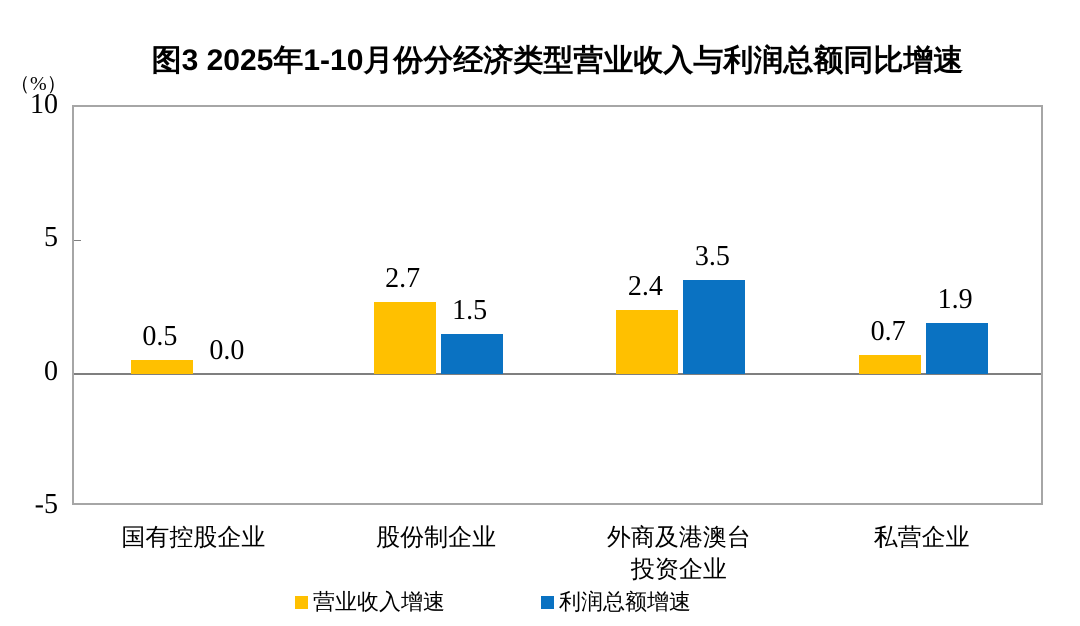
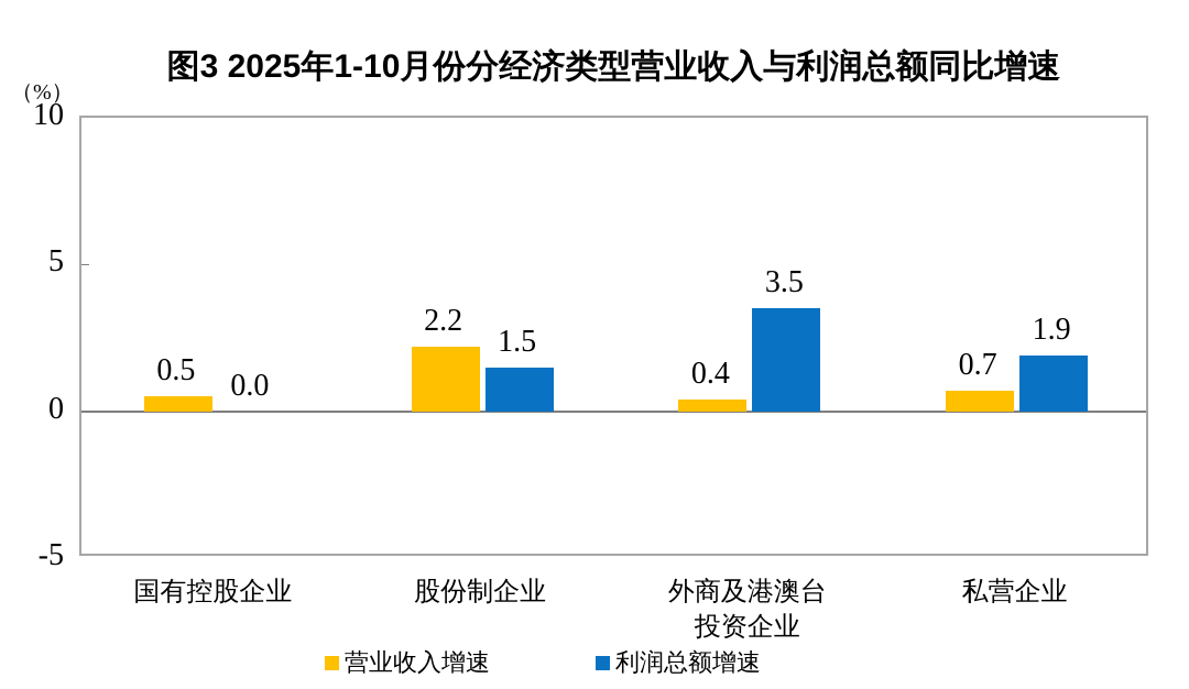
营业收入增速/股份制企业: 2.7 -> 2.2
营业收入增速/外商及港澳台投资企业: 2.4 -> 0.4
